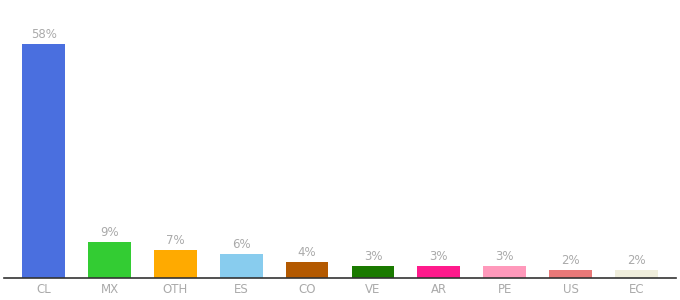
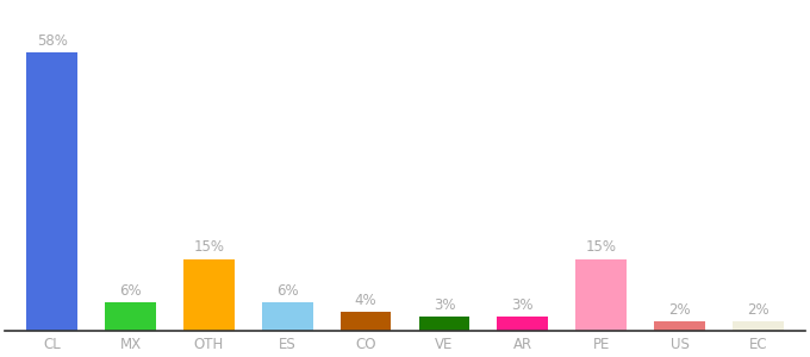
MX: 9% -> 6%
OTH: 7% -> 15%
PE: 3% -> 15%
